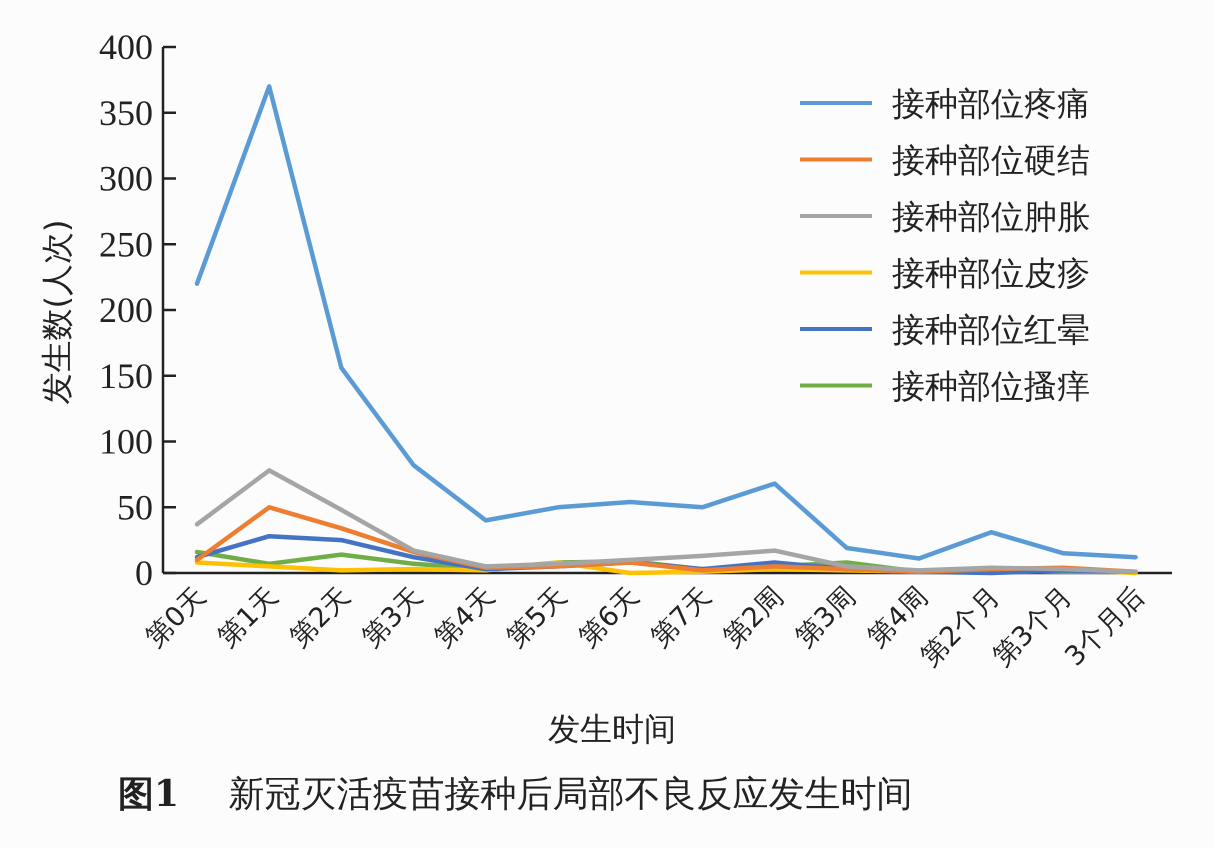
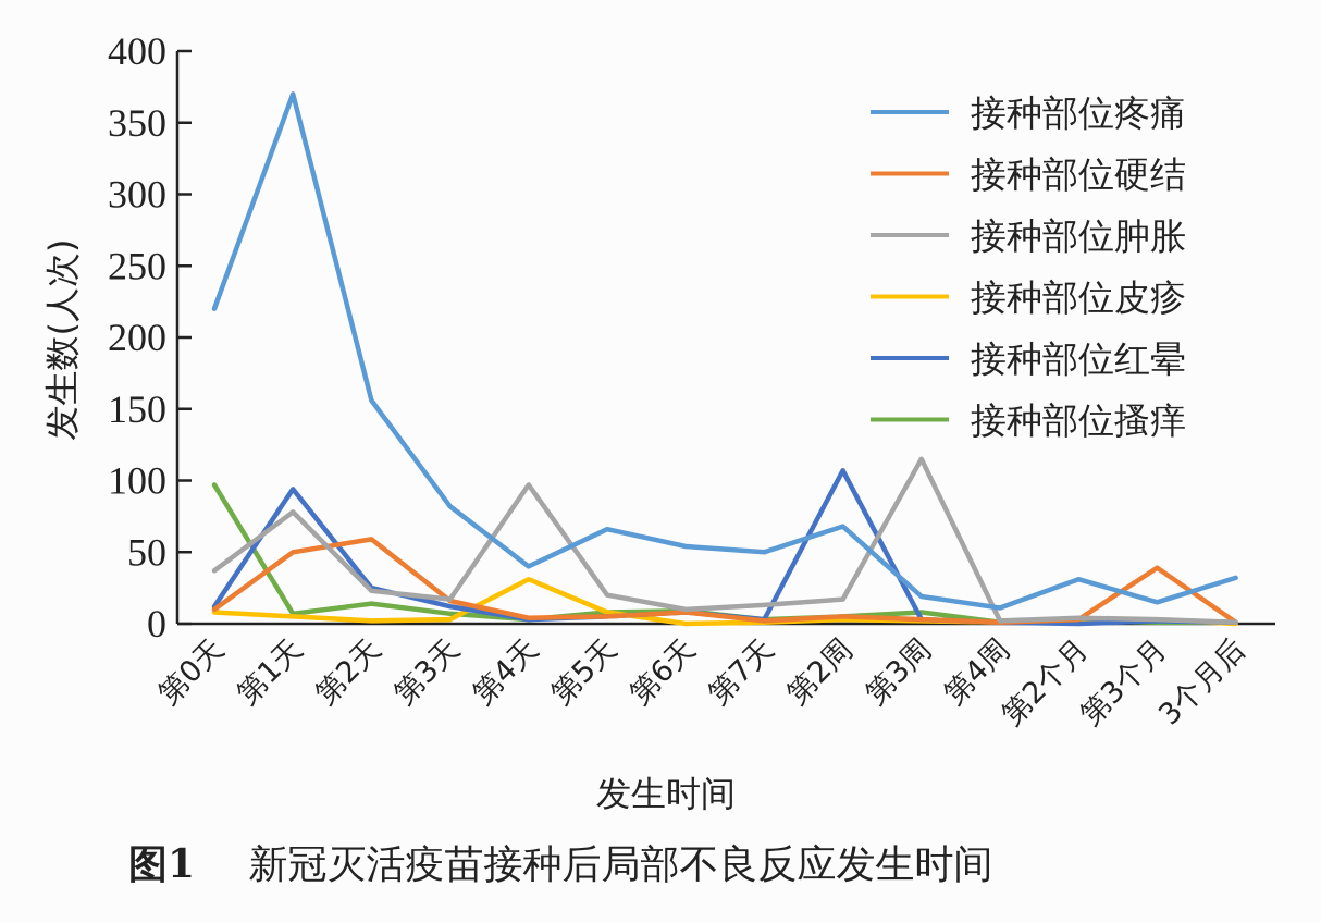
接种部位搔痒/第0天: 16 -> 97
接种部位红晕/第1天: 28 -> 94
接种部位硬结/第2天: 34 -> 59
接种部位肿胀/第2天: 48 -> 23
接种部位肿胀/第4天: 5 -> 97
接种部位皮疹/第4天: 2 -> 31
接种部位疼痛/第5天: 50 -> 66
接种部位肿胀/第5天: 7 -> 20
接种部位红晕/第2周: 8 -> 107
接种部位肿胀/第3周: 5 -> 115
接种部位硬结/第3个月: 4 -> 39
接种部位疼痛/3个月后: 12 -> 32
